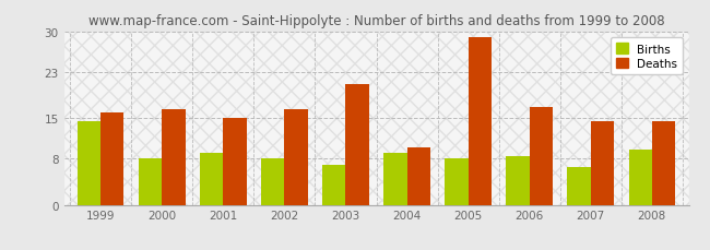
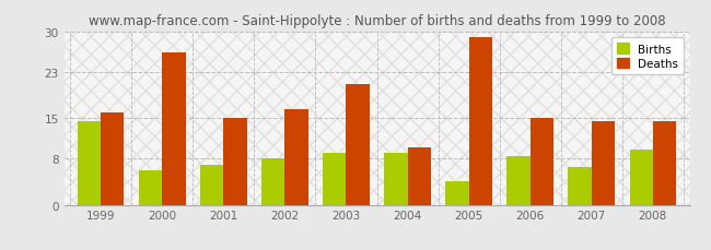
Births/2000: 8.0 -> 6.0
Deaths/2000: 16.5 -> 26.4
Births/2001: 9.0 -> 7.0
Births/2003: 7.0 -> 9.0
Births/2005: 8.0 -> 4.0
Deaths/2006: 17.0 -> 15.0
